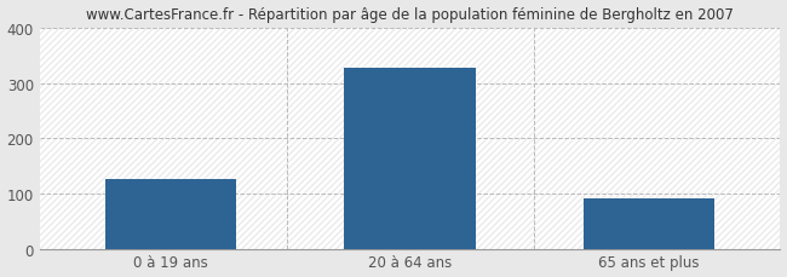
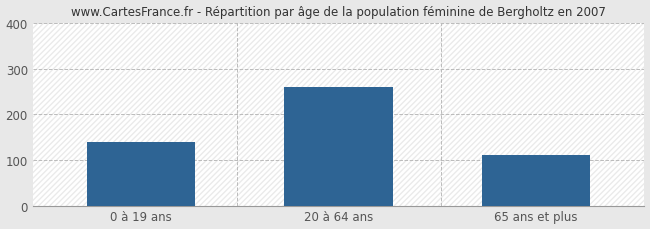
0 à 19 ans: 126 -> 140
20 à 64 ans: 328 -> 260
65 ans et plus: 90 -> 110
